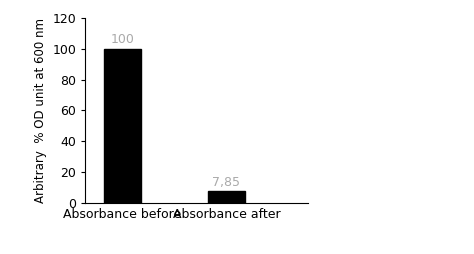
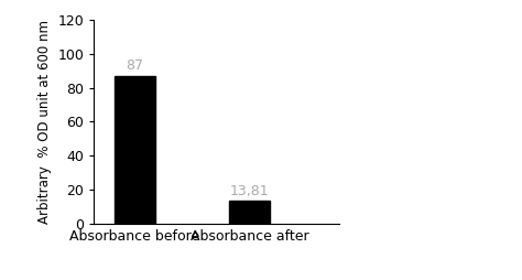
Absorbance before: 100 -> 87
Absorbance after: 7,85 -> 13,81
